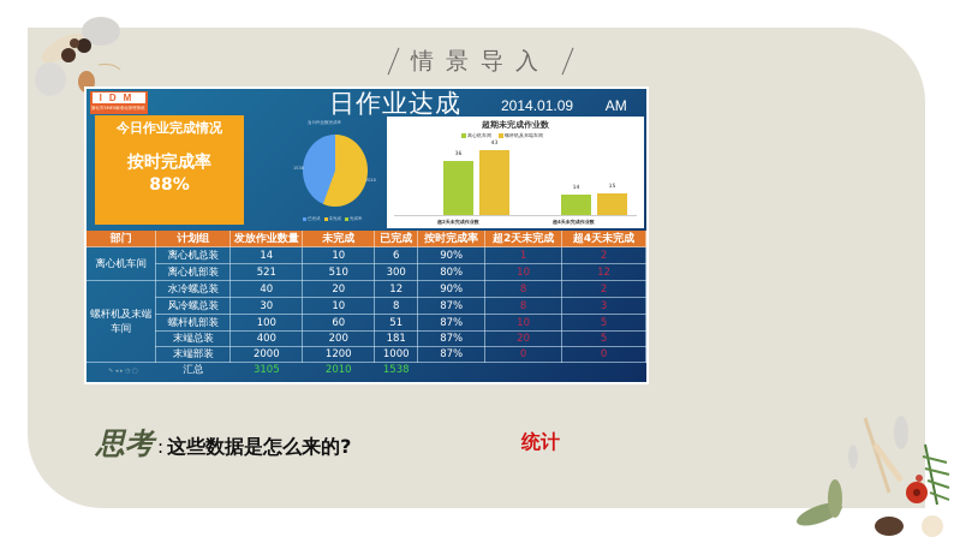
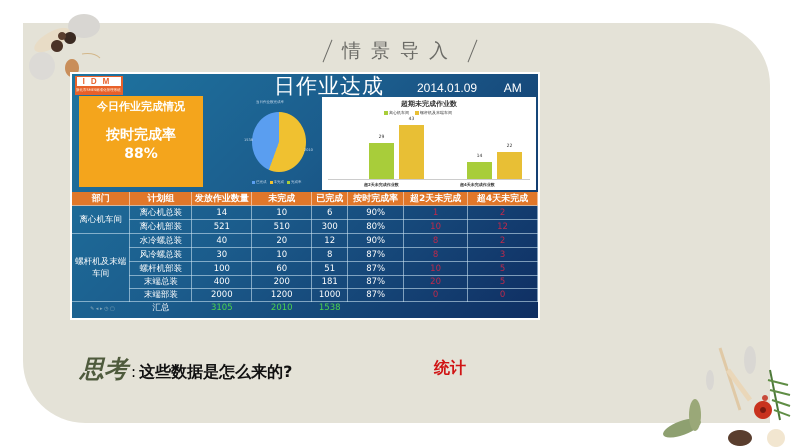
超期未完成作业数/离心机车间/超2天未完成作业数: 36 -> 29
超期未完成作业数/螺杆机及末端车间/超4天未完成作业数: 15 -> 22
